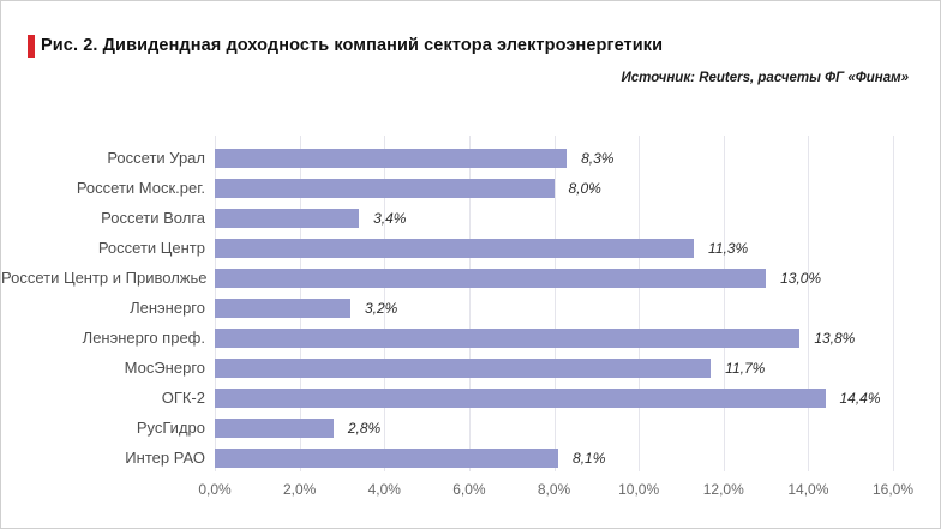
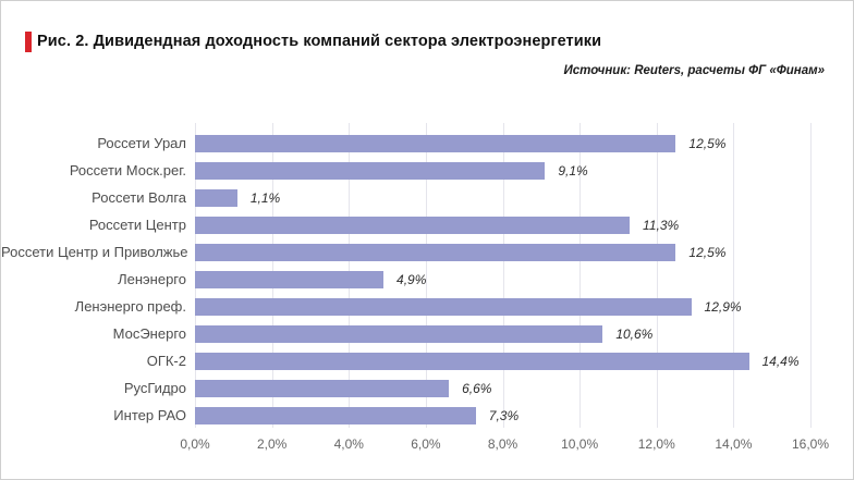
Россети Урал: 8,3% -> 12,5%
Россети Моск.рег.: 8,0% -> 9,1%
Россети Волга: 3,4% -> 1,1%
Россети Центр и Приволжье: 13,0% -> 12,5%
Ленэнерго: 3,2% -> 4,9%
Ленэнерго преф.: 13,8% -> 12,9%
МосЭнерго: 11,7% -> 10,6%
РусГидро: 2,8% -> 6,6%
Интер РАО: 8,1% -> 7,3%
